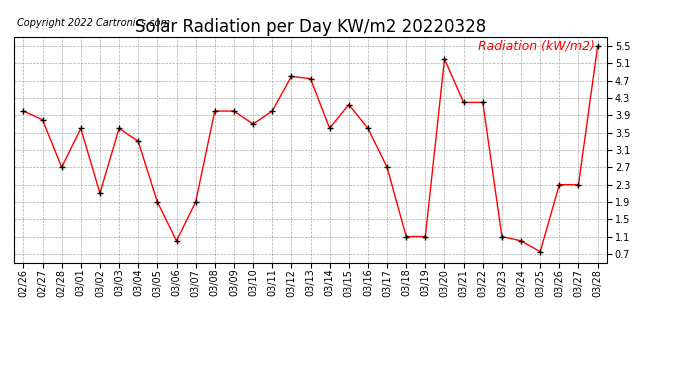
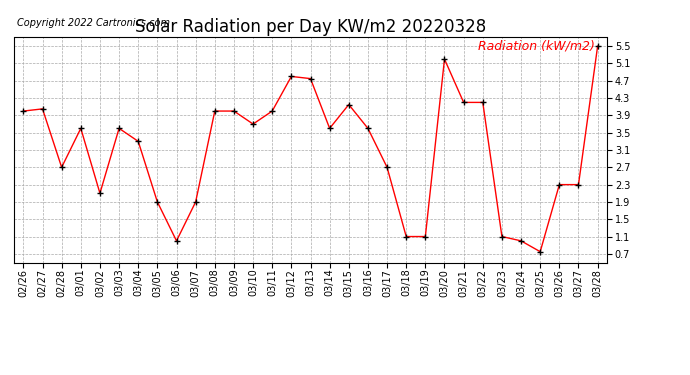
02/27: 3.80 -> 4.05
